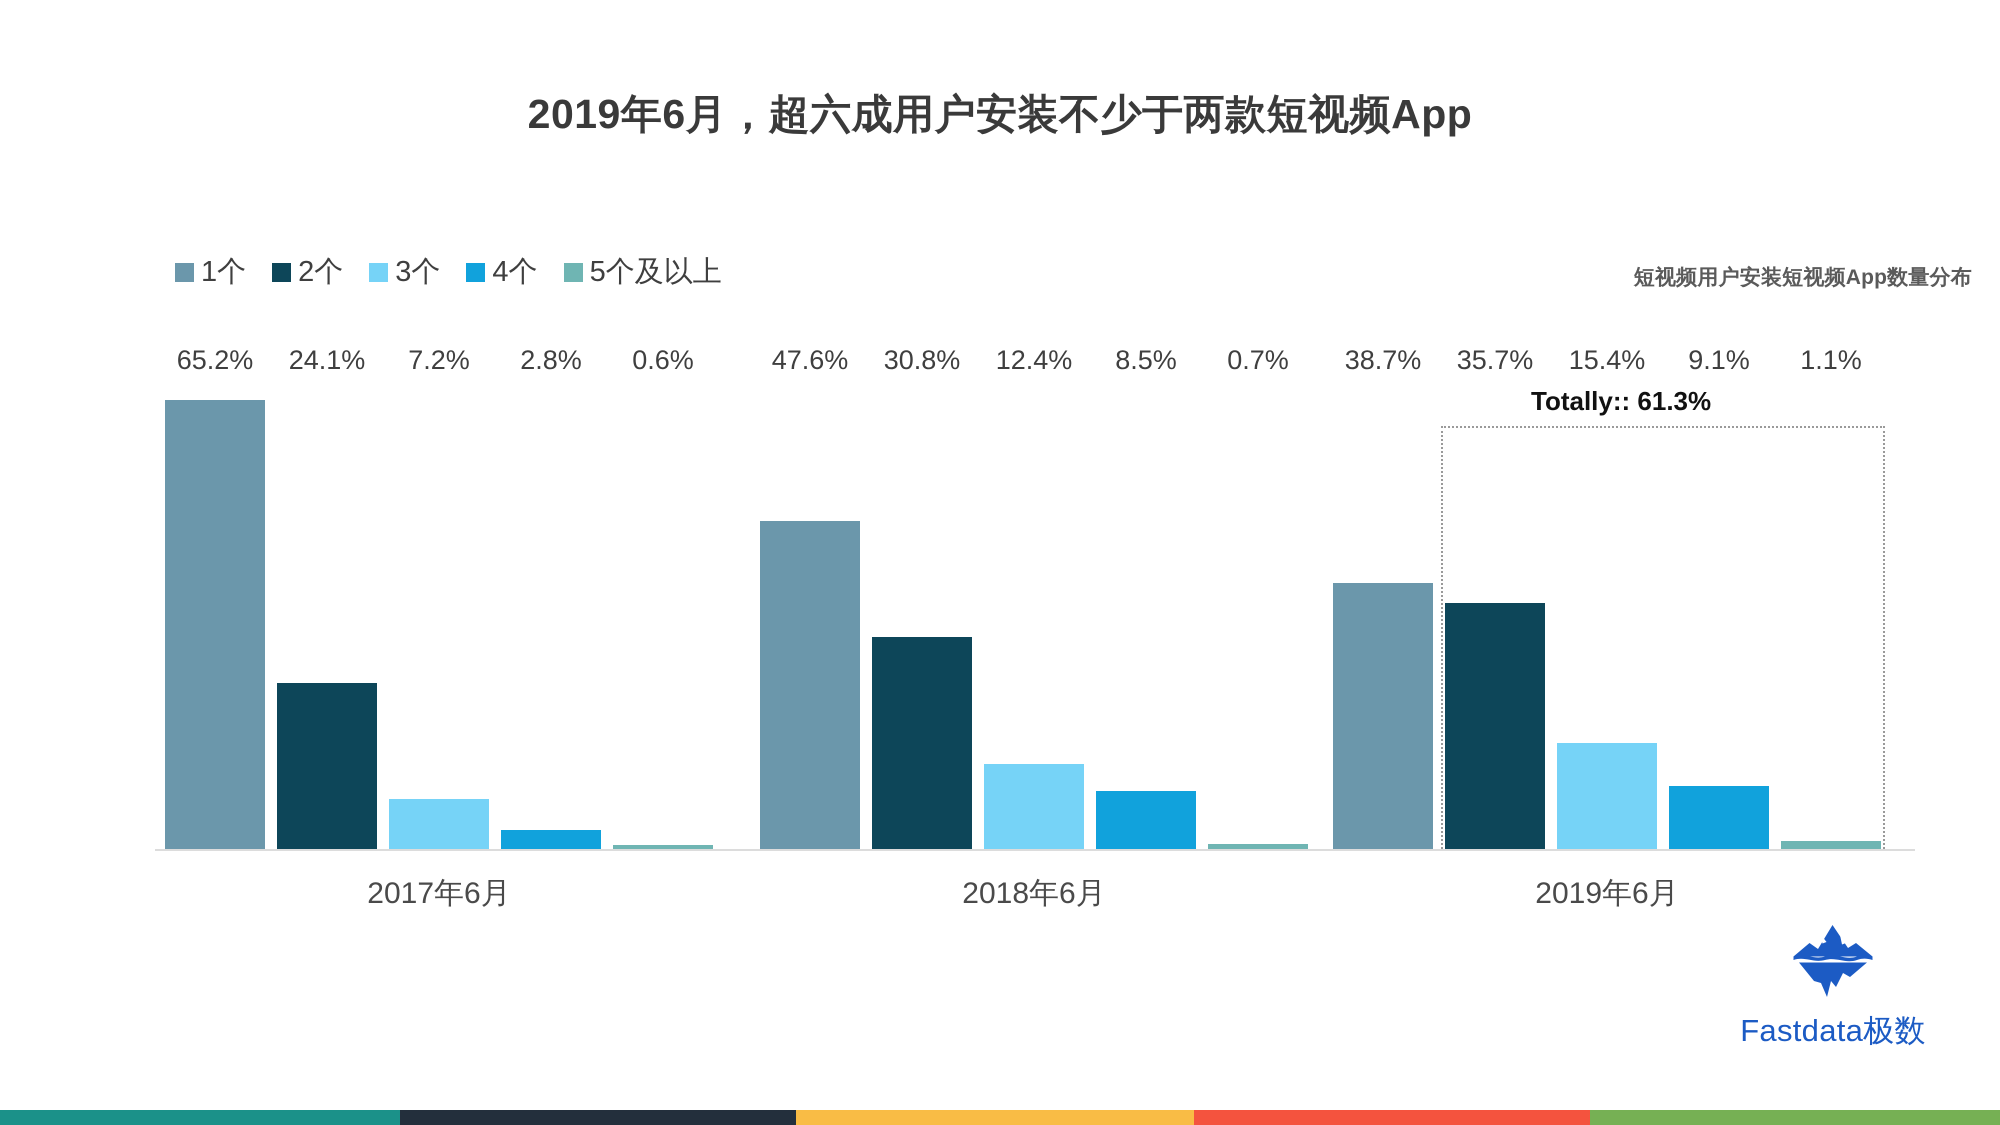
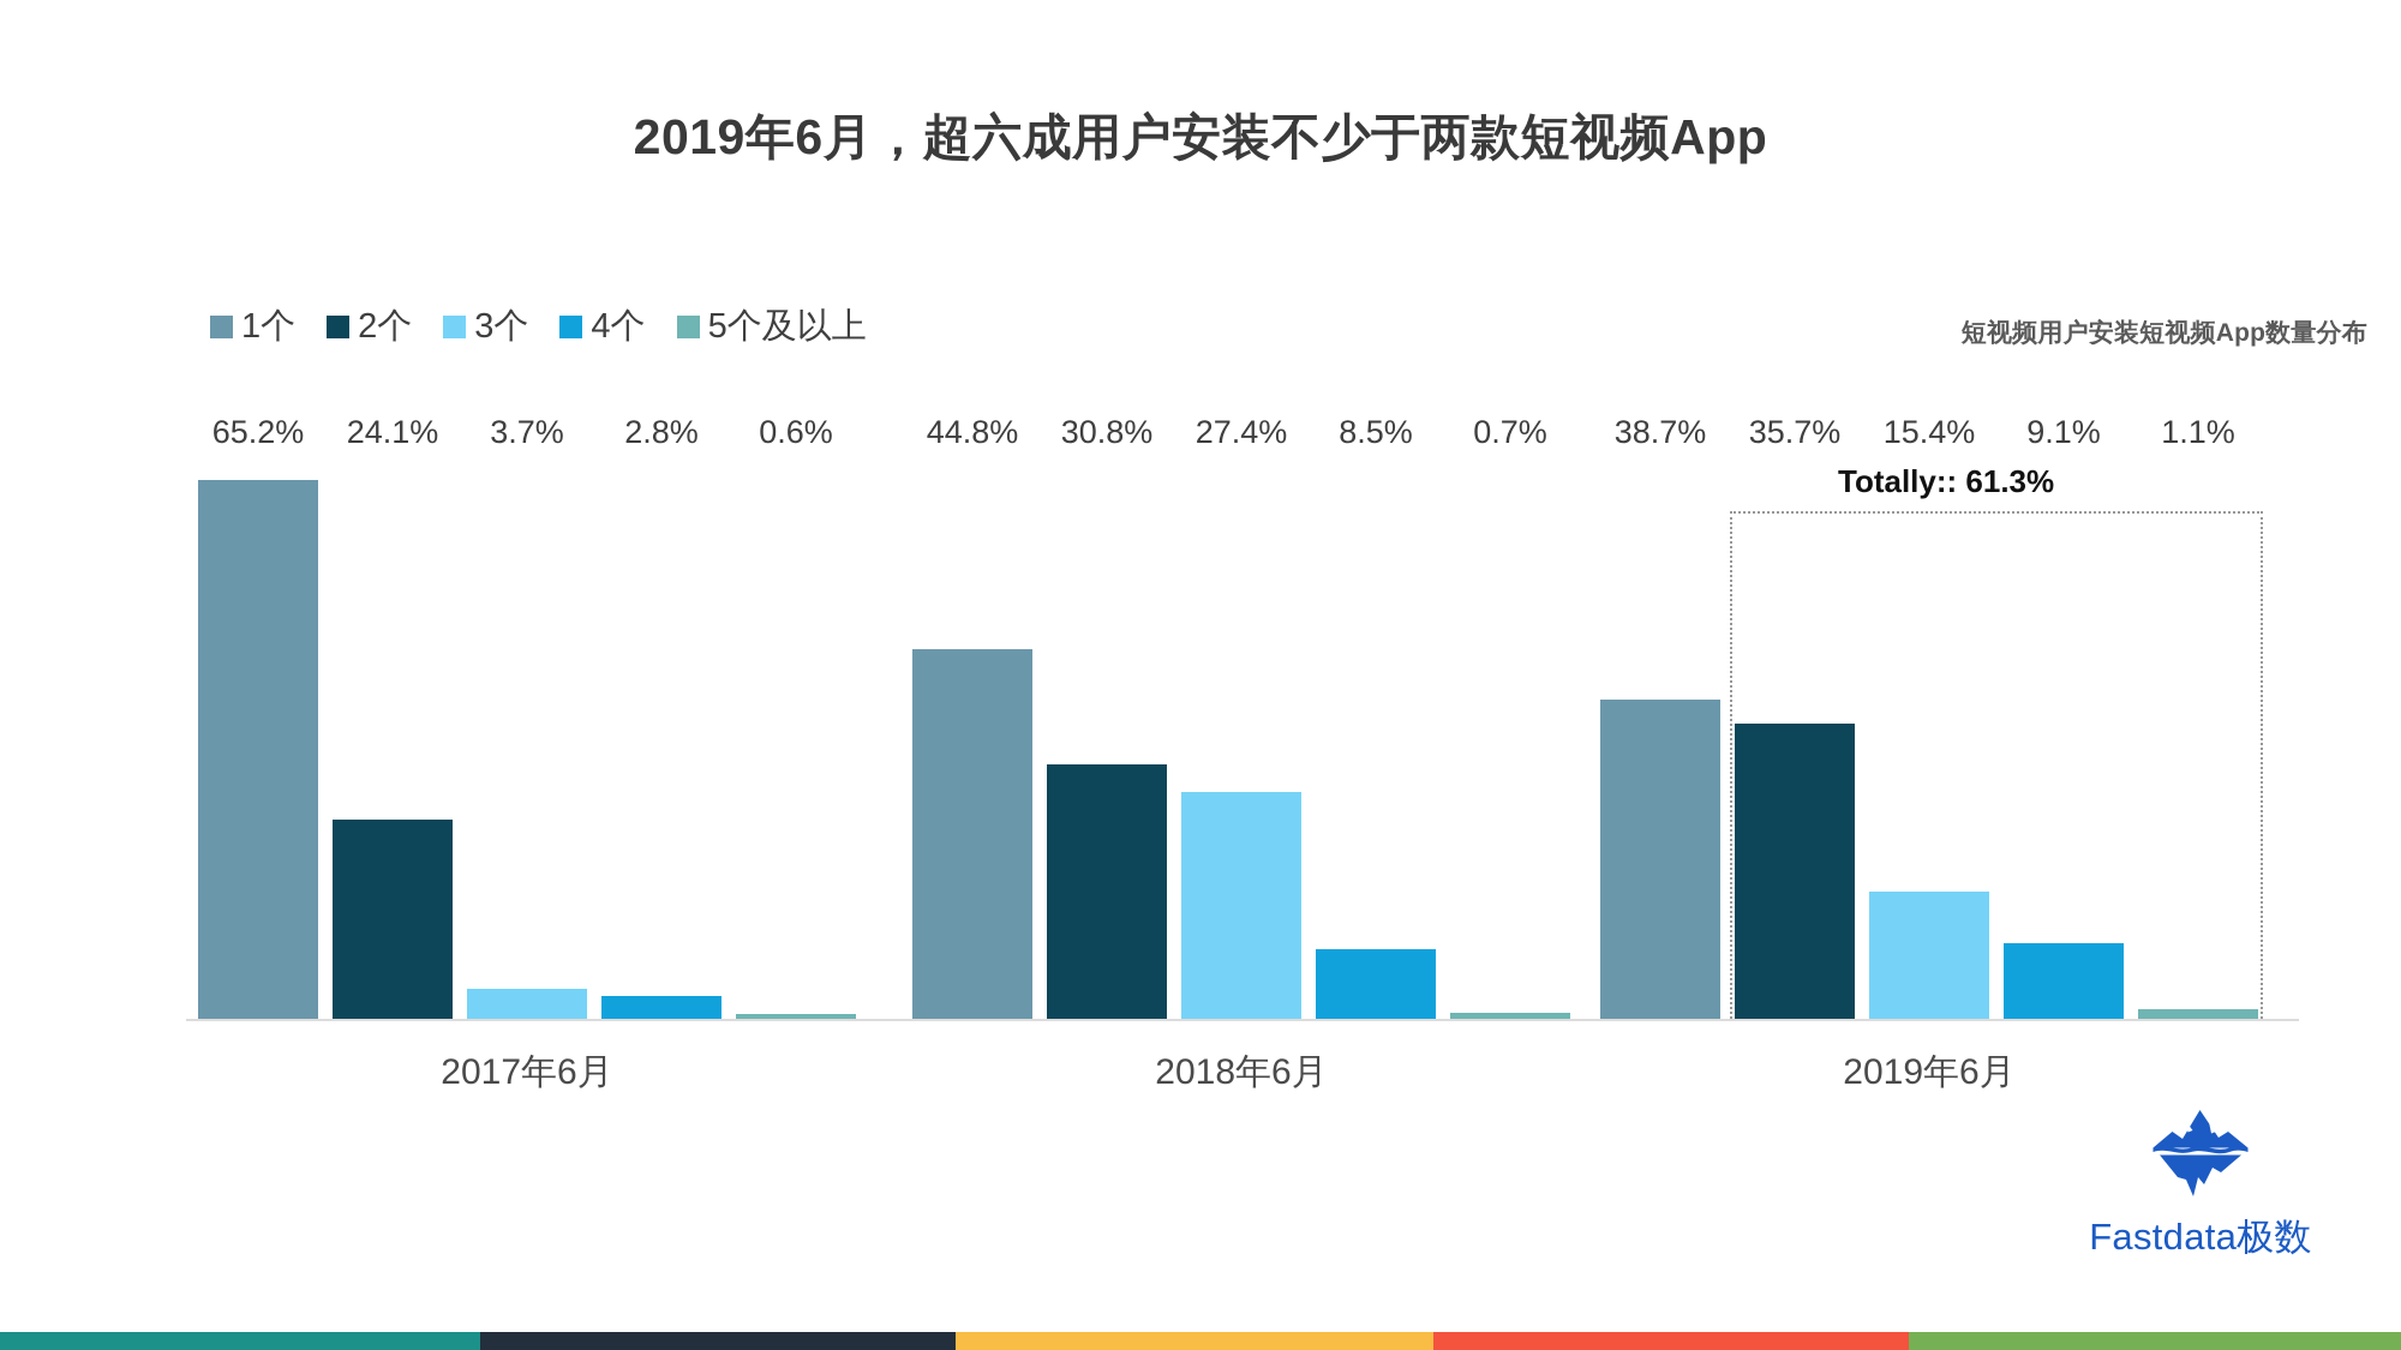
3个/2017年6月: 7.2% -> 3.7%
1个/2018年6月: 47.6% -> 44.8%
3个/2018年6月: 12.4% -> 27.4%
